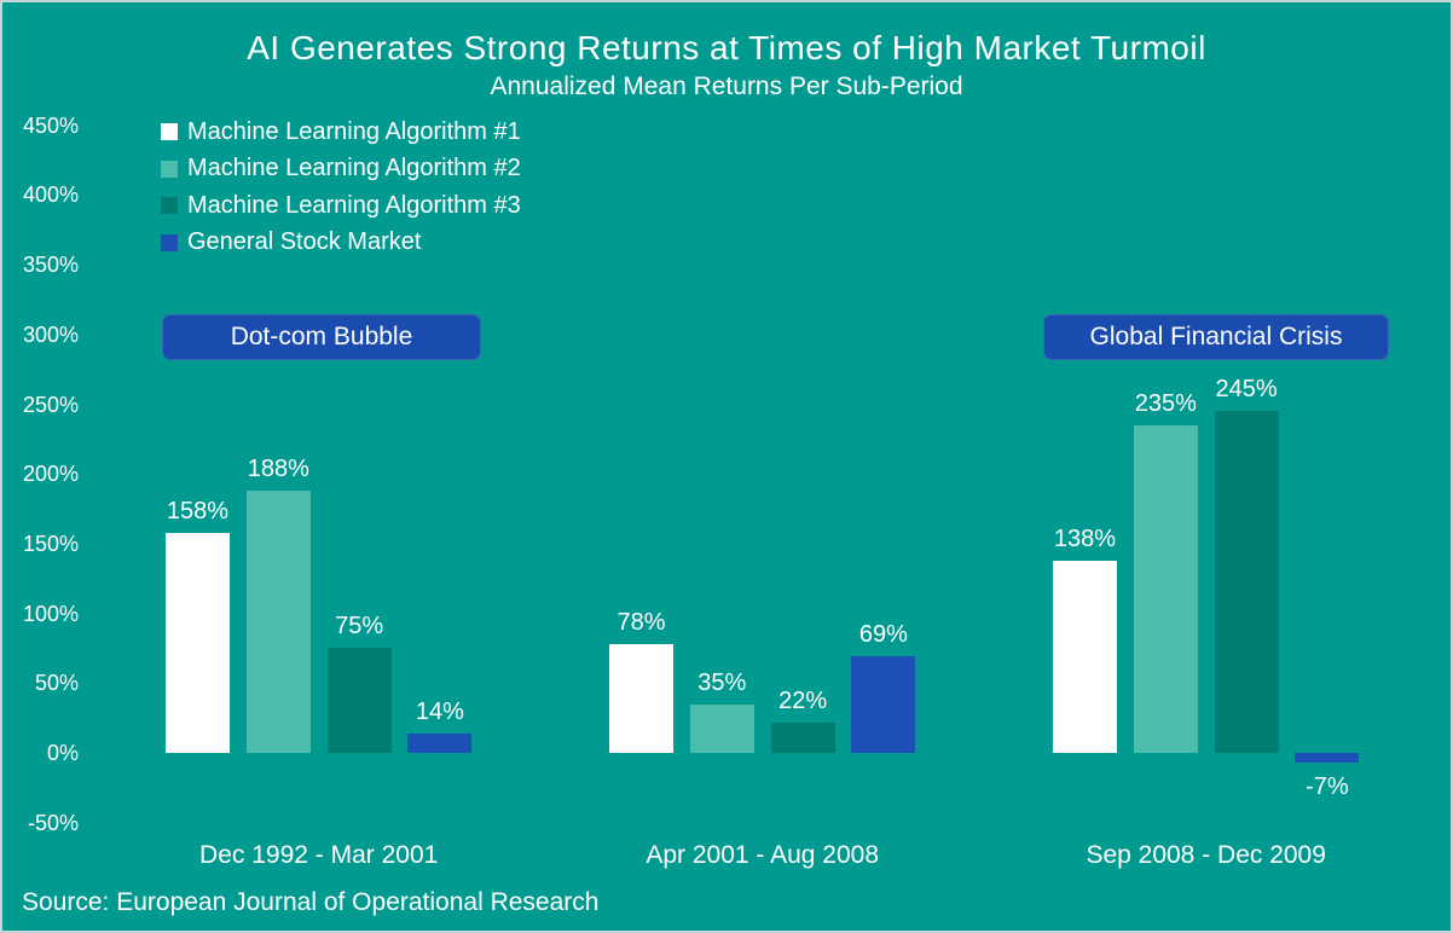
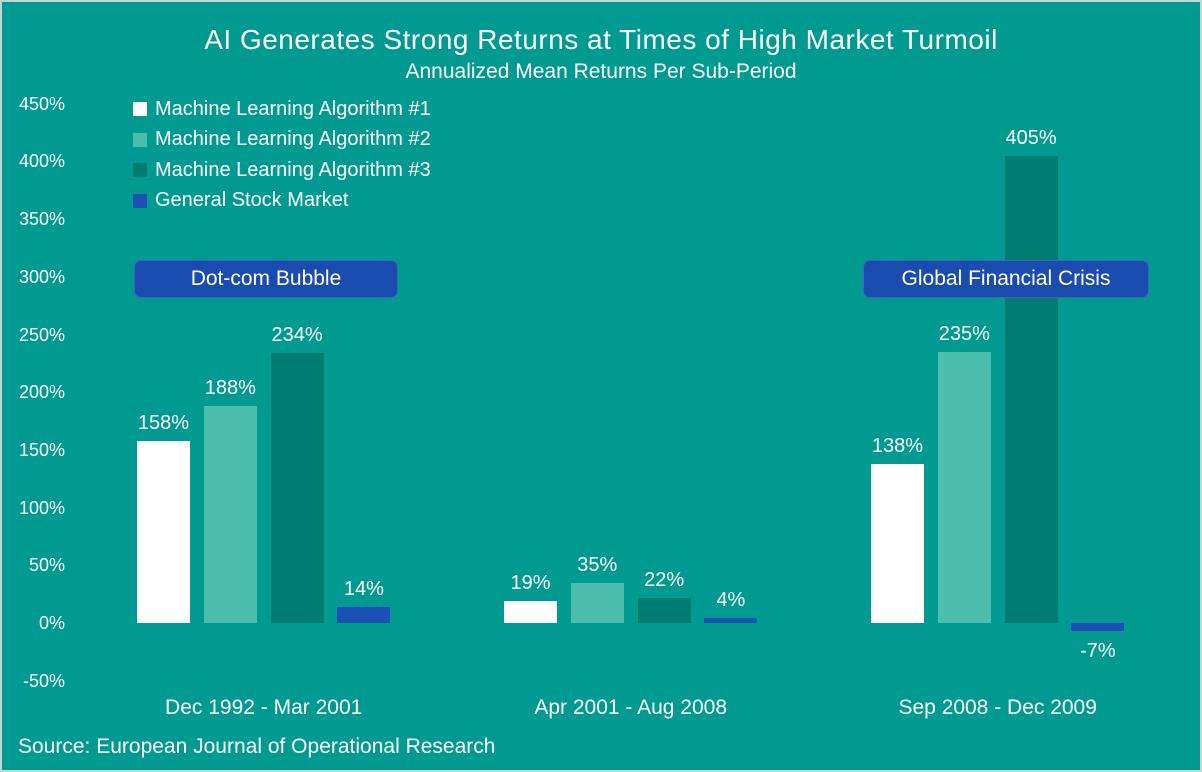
Machine Learning Algorithm #3/Dec 1992 - Mar 2001: 75% -> 234%
Machine Learning Algorithm #1/Apr 2001 - Aug 2008: 78% -> 19%
General Stock Market/Apr 2001 - Aug 2008: 69% -> 4%
Machine Learning Algorithm #3/Sep 2008 - Dec 2009: 245% -> 405%
